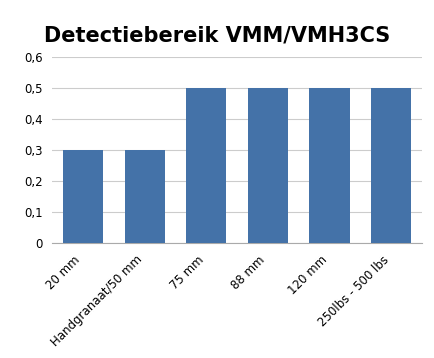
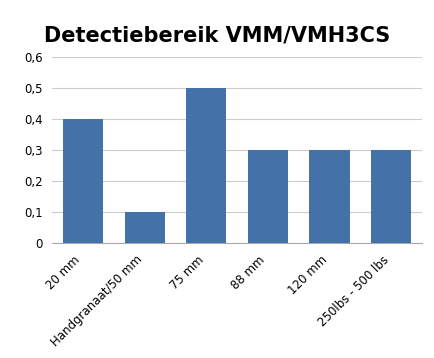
20 mm: 0,3 -> 0,4
Handgranaat/50 mm: 0,3 -> 0,1
88 mm: 0,5 -> 0,3
120 mm: 0,5 -> 0,3
250lbs - 500 lbs: 0,5 -> 0,3
